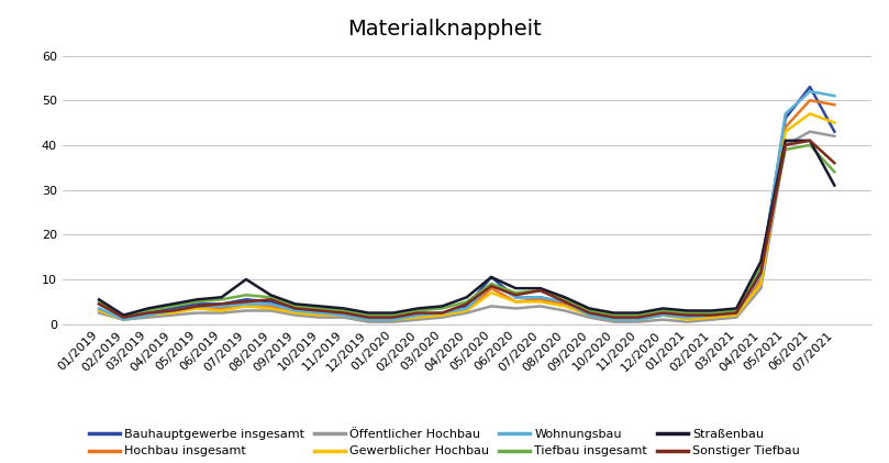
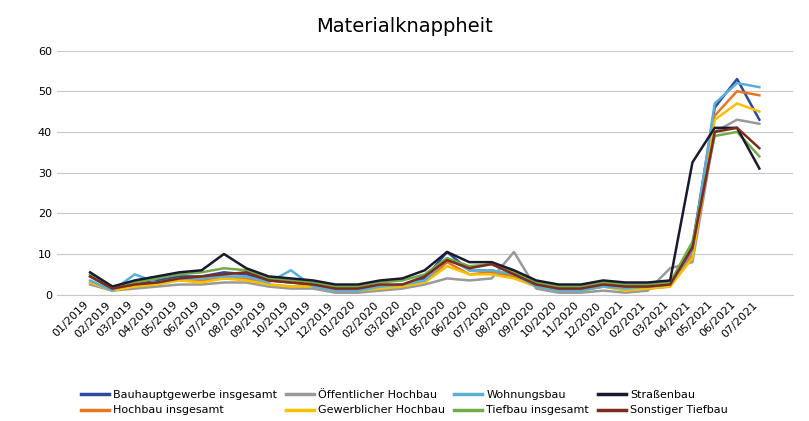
Wohnungsbau/03/2019: 2.0 -> 5.0
Wohnungsbau/10/2019: 2.5 -> 6.0
Öffentlicher Hochbau/08/2020: 3.0 -> 10.5
Öffentlicher Hochbau/03/2021: 1.5 -> 6.5
Straßenbau/04/2021: 14.0 -> 32.5
